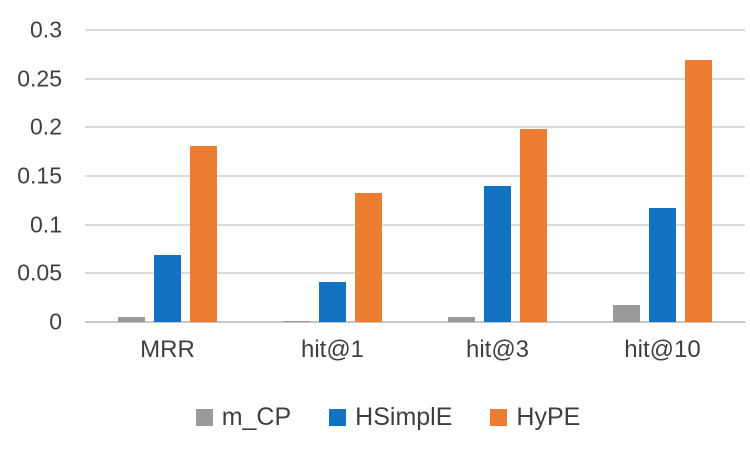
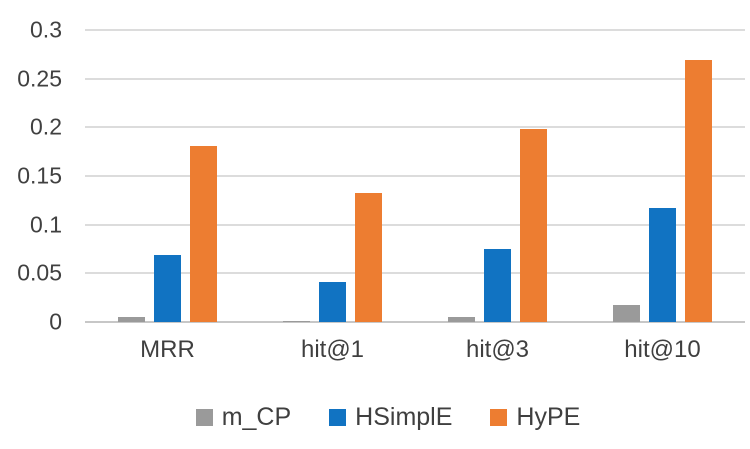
HSimplE/hit@3: 0.14 -> 0.07
